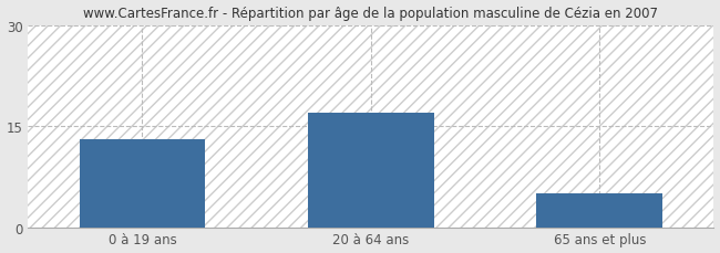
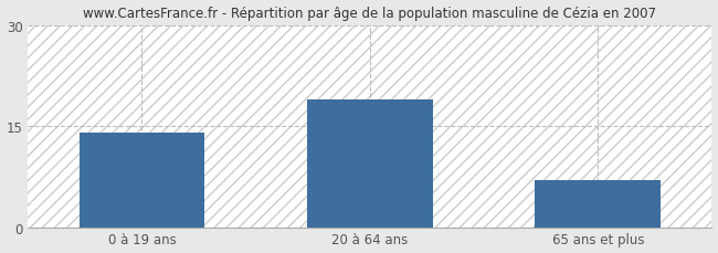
0 à 19 ans: 13 -> 14
20 à 64 ans: 17 -> 19
65 ans et plus: 5 -> 7
